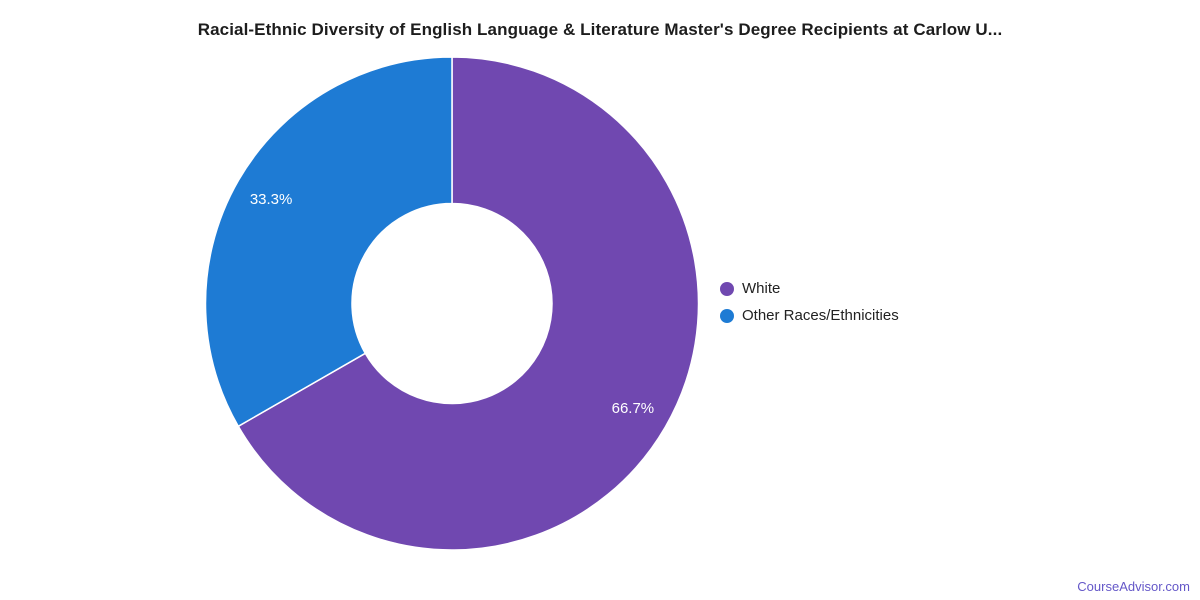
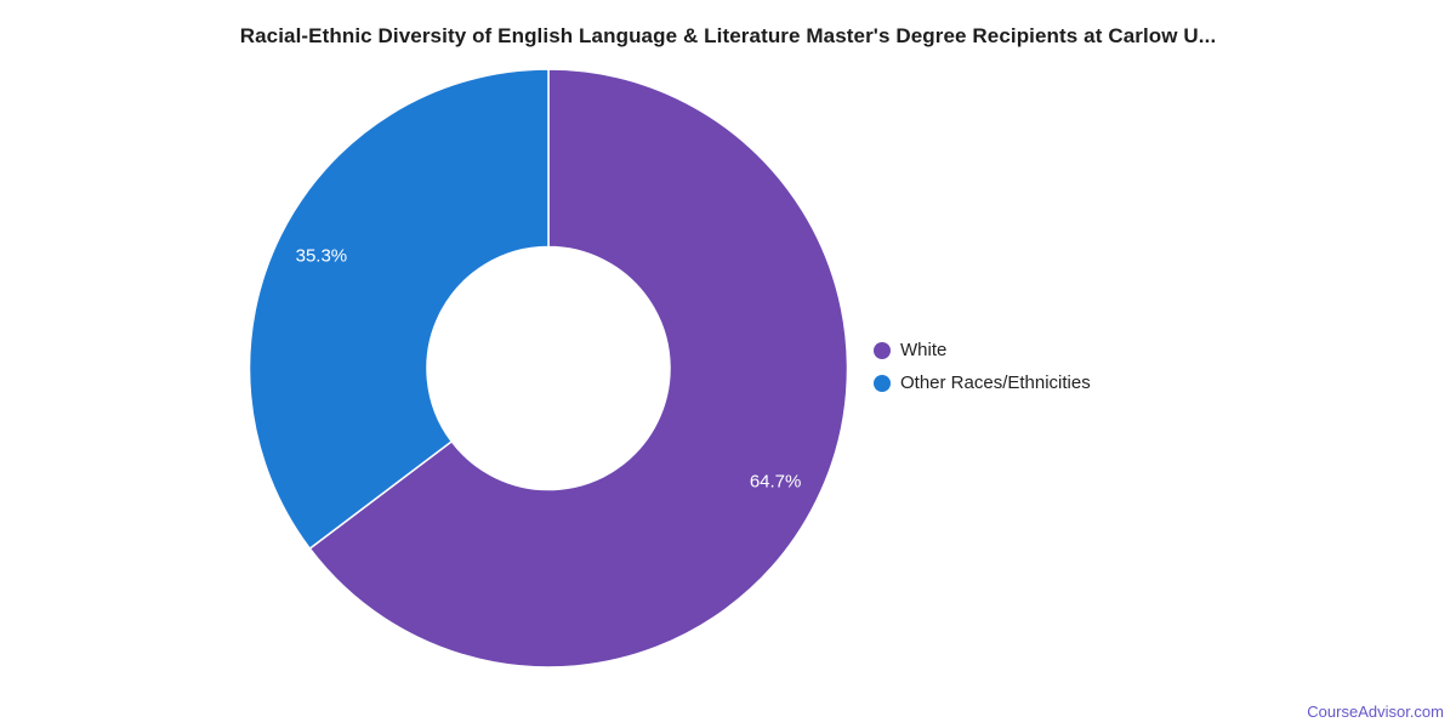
White: 66.7% -> 64.7%
Other Races/Ethnicities: 33.3% -> 35.3%
